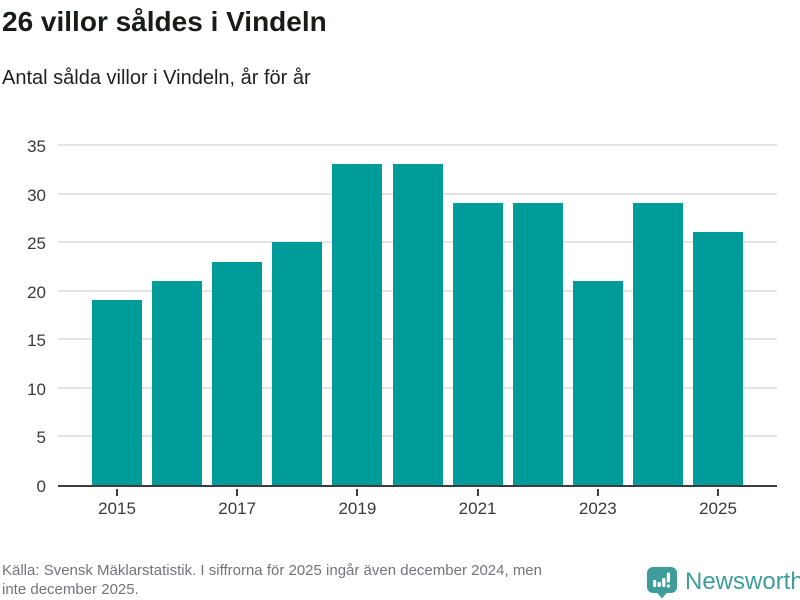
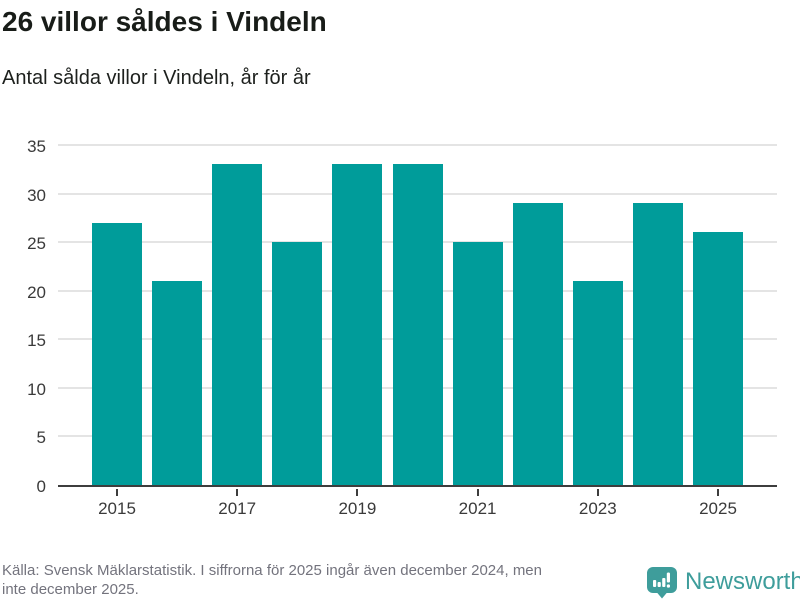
2015: 19 -> 27
2017: 23 -> 33
2021: 29 -> 25
